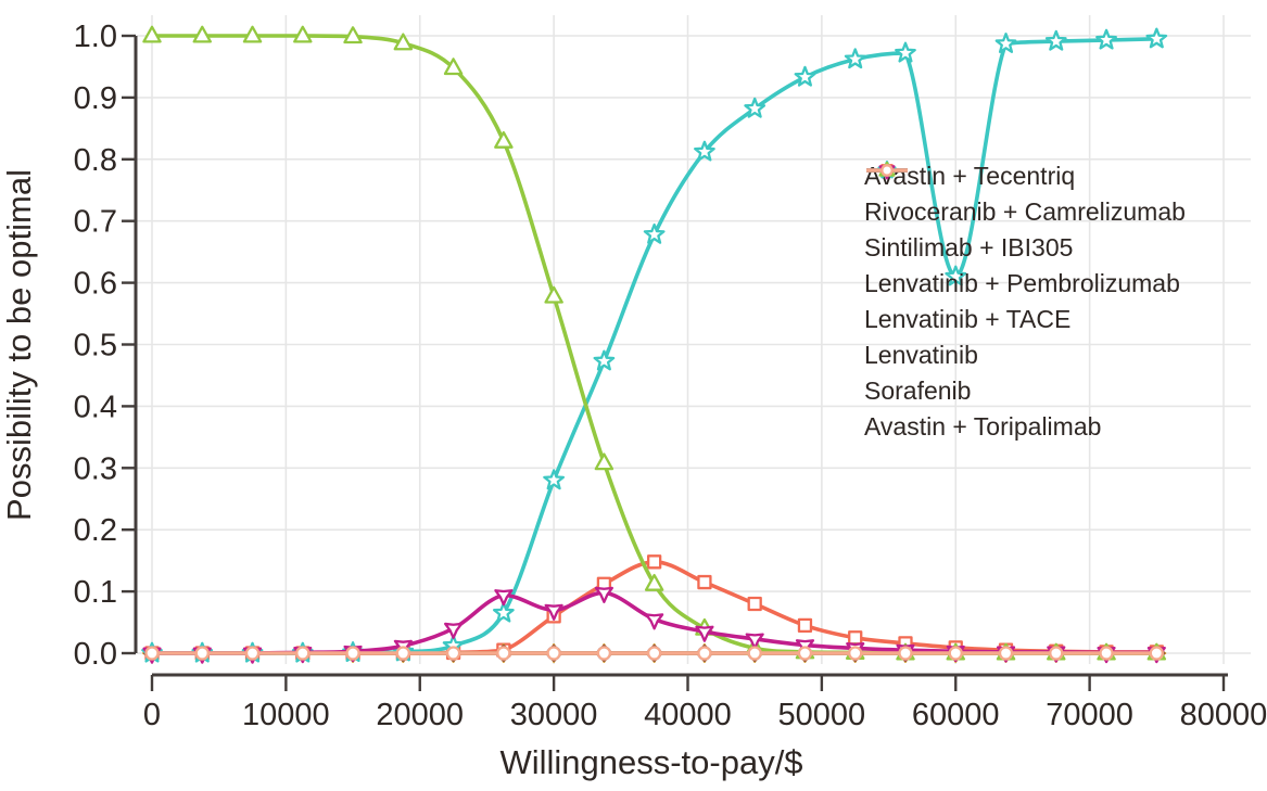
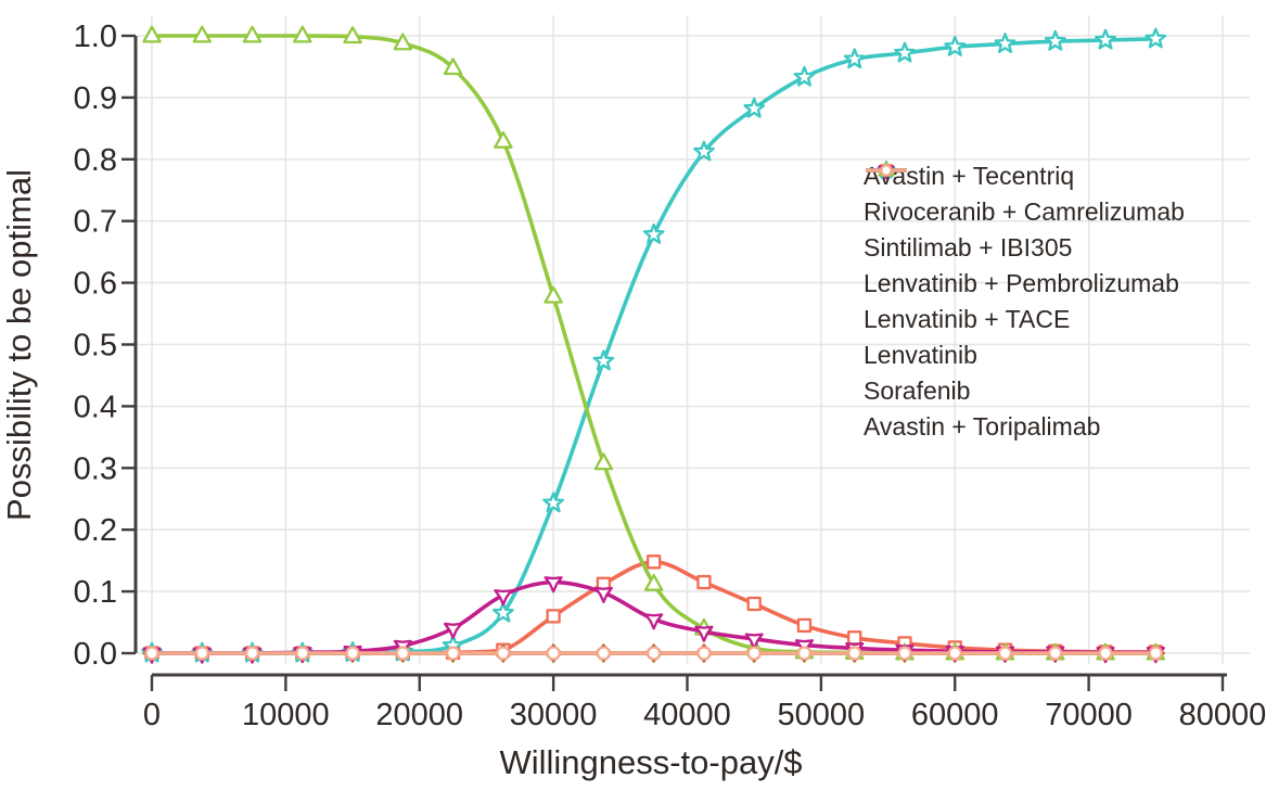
Lenvatinib + TACE/30000: 0.28 -> 0.24
Sorafenib/30000: 0.07 -> 0.12
Lenvatinib + TACE/60000: 0.61 -> 0.98
